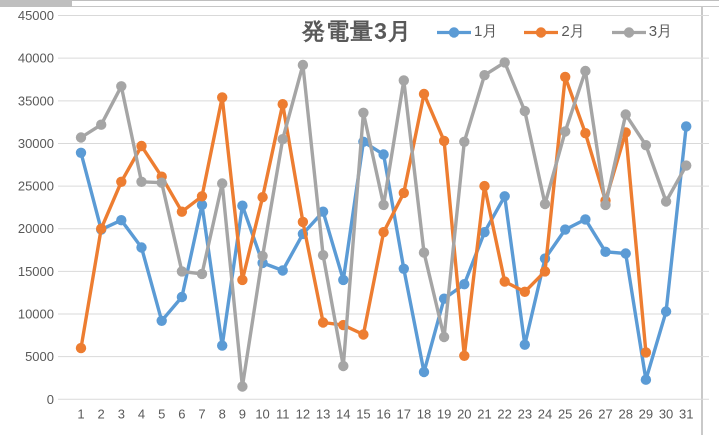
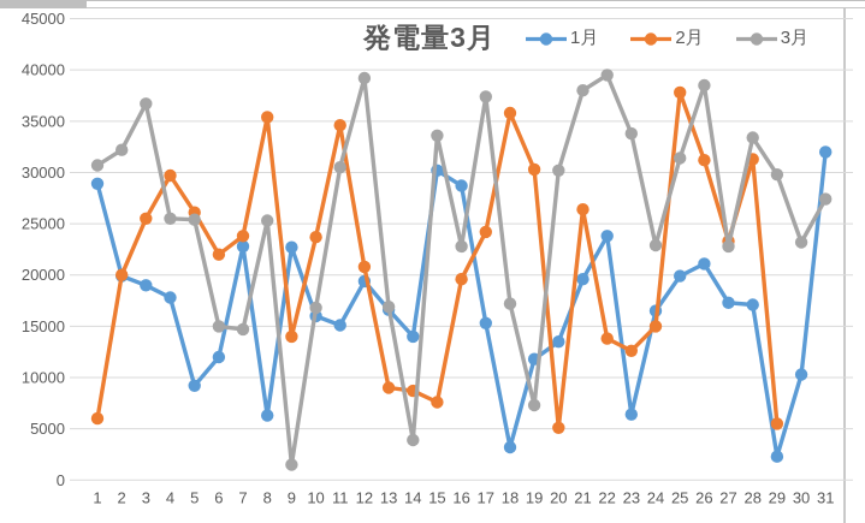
1月/3: 21000 -> 19000
1月/13: 22000 -> 17000
2月/21: 25000 -> 26000
